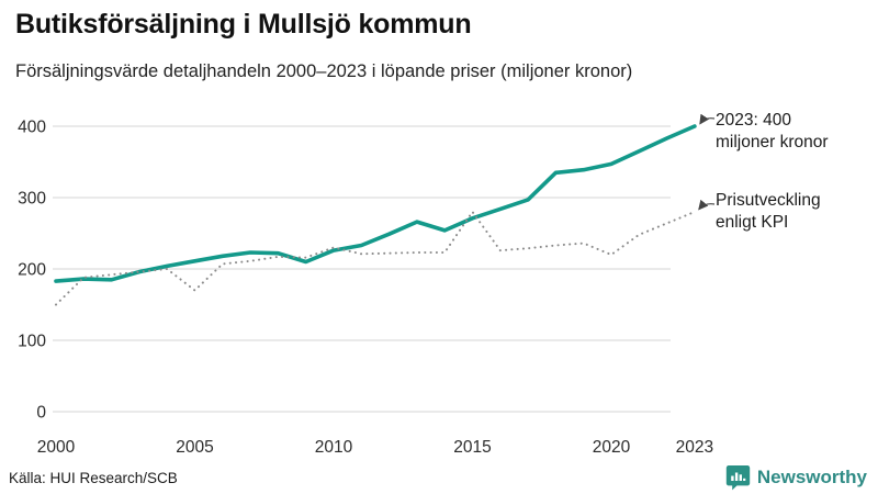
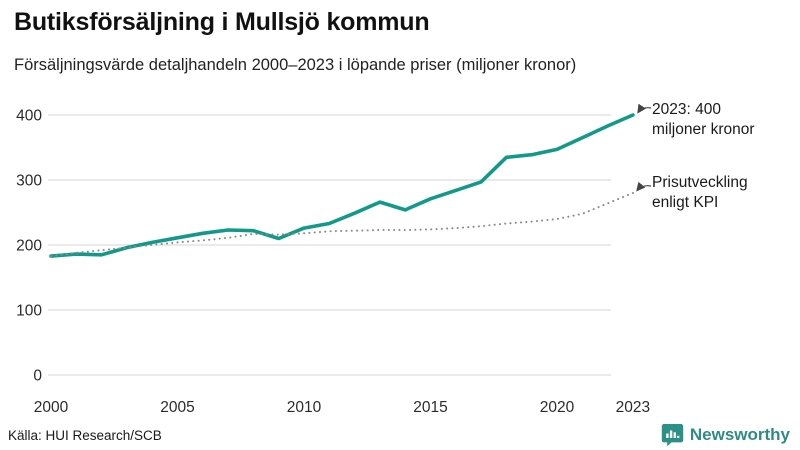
Prisutveckling enligt KPI/2000: 150 -> 180
Prisutveckling enligt KPI/2005: 170 -> 200
Prisutveckling enligt KPI/2010: 230 -> 220
Prisutveckling enligt KPI/2015: 280 -> 220
Prisutveckling enligt KPI/2020: 220 -> 240
